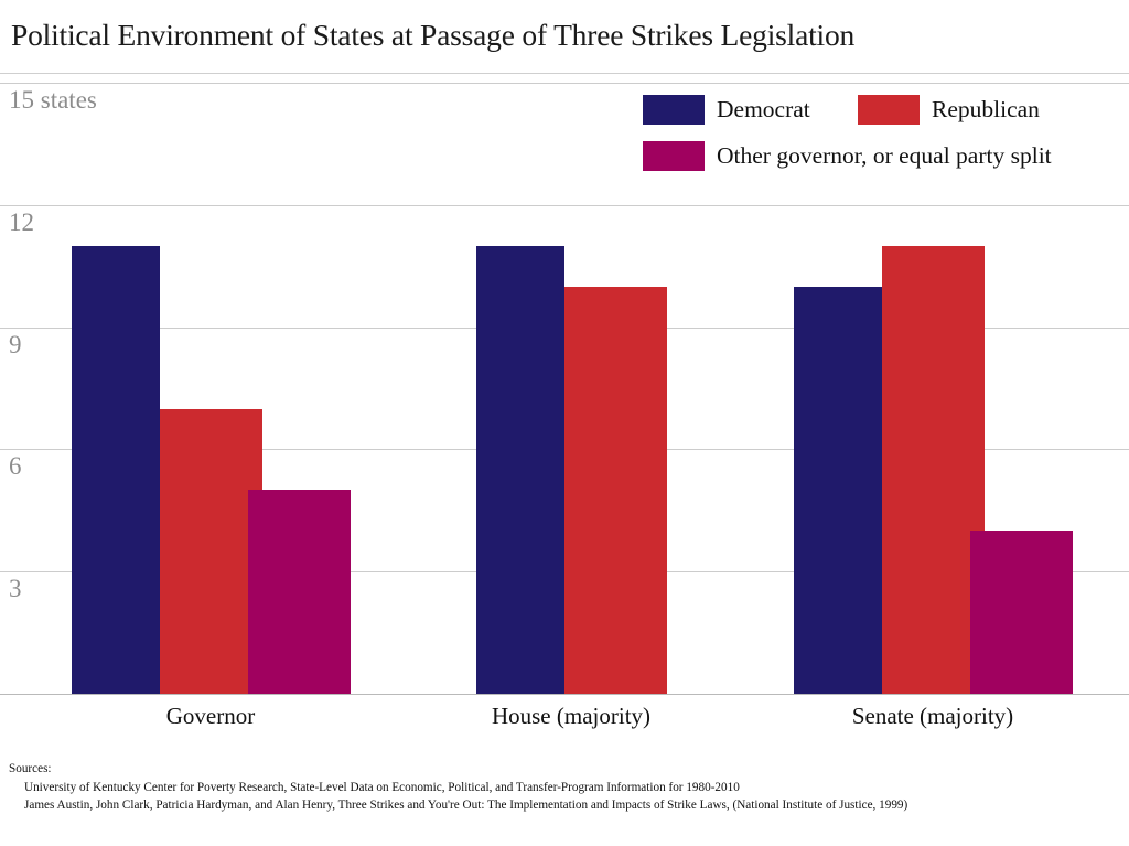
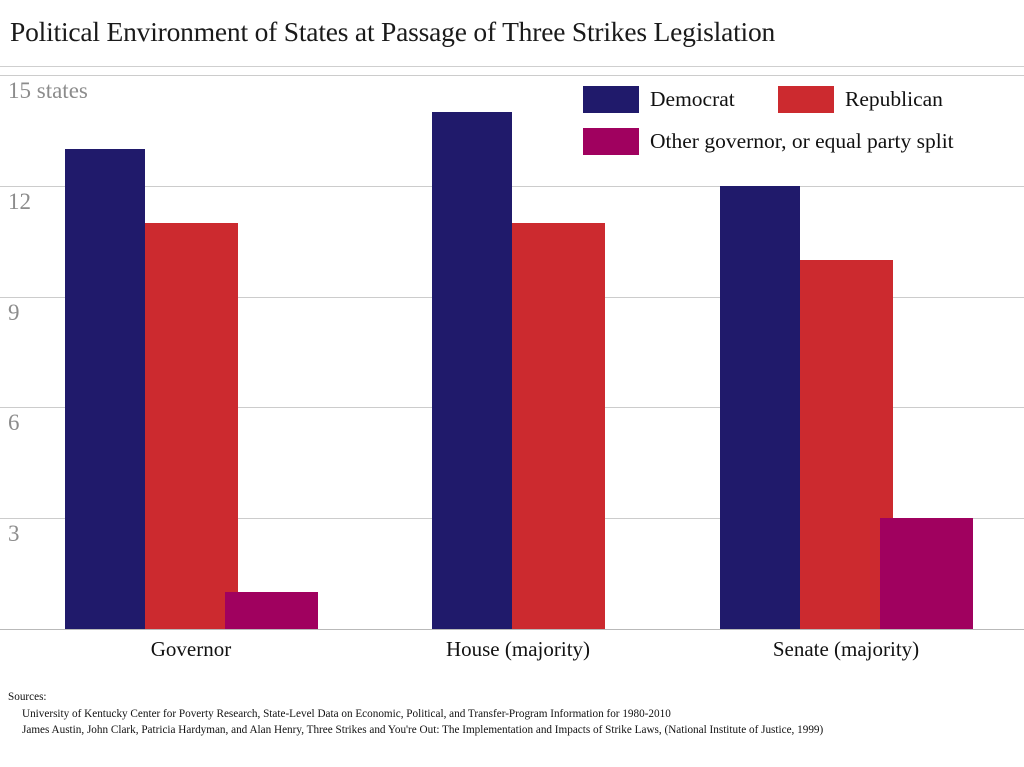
Democrat/Governor: 11 -> 13
Republican/Governor: 7 -> 11
Other governor, or equal party split/Governor: 5 -> 1
Democrat/House (majority): 11 -> 14
Republican/House (majority): 10 -> 11
Democrat/Senate (majority): 10 -> 12
Republican/Senate (majority): 11 -> 10
Other governor, or equal party split/Senate (majority): 4 -> 3
